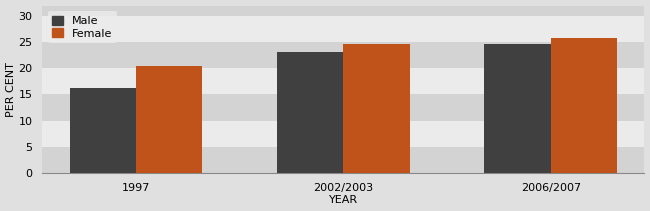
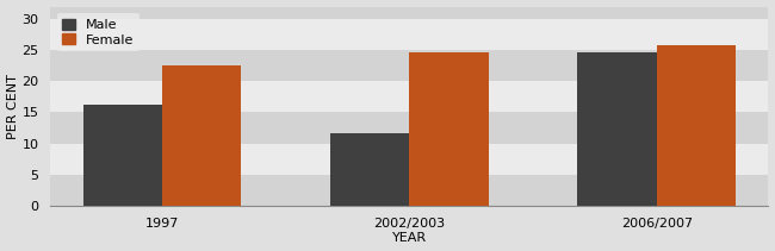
Female/1997: 20.4 -> 22.6
Male/2002/2003: 23.2 -> 11.6
